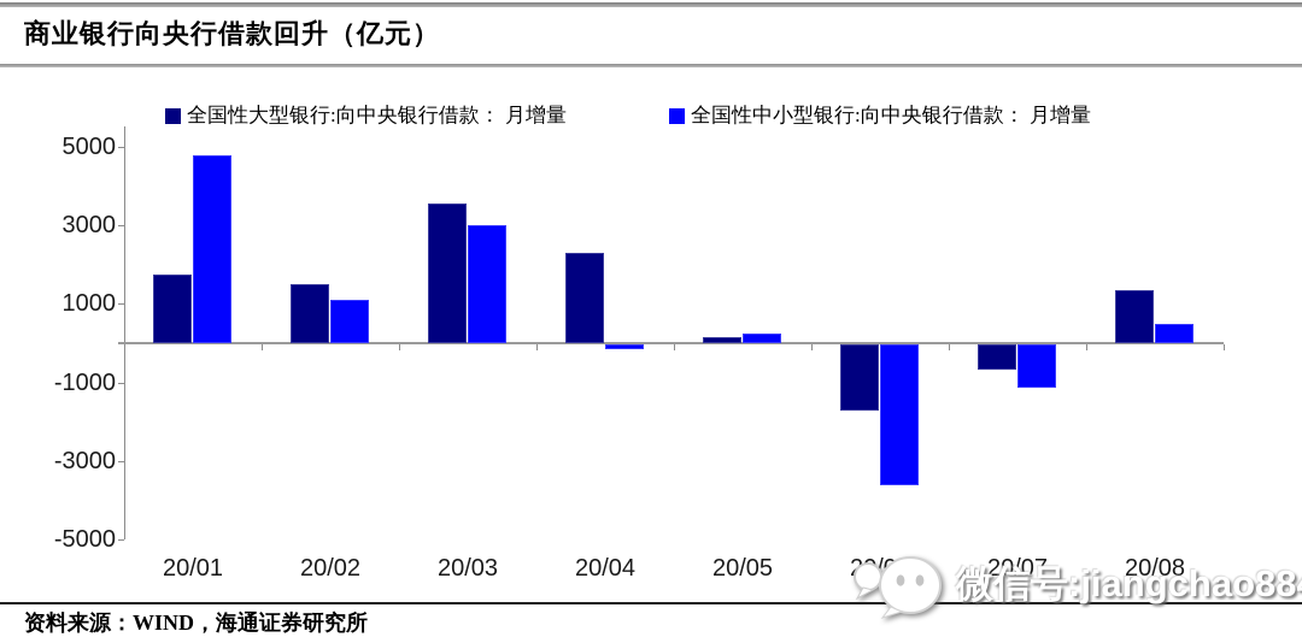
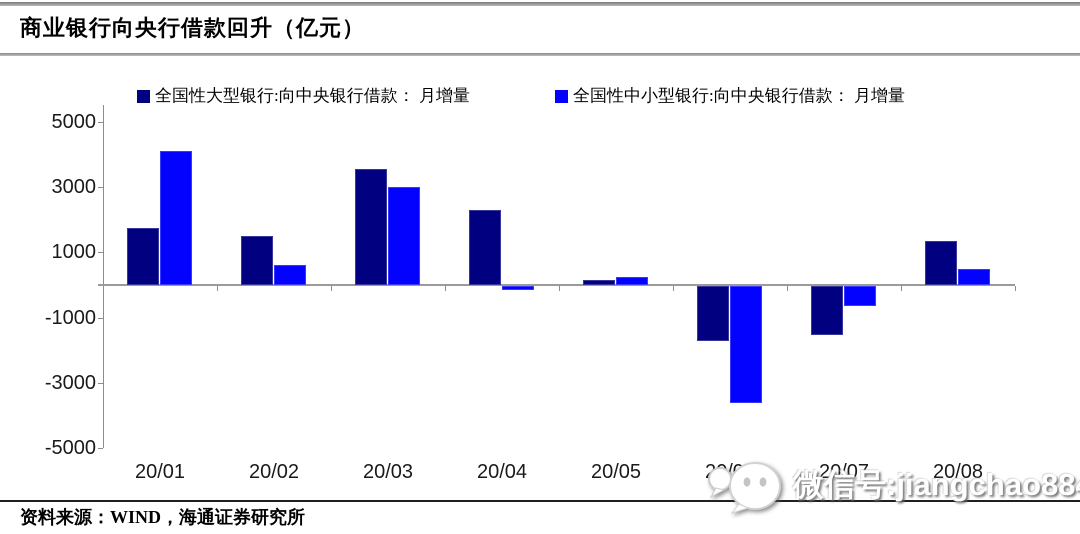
全国性中小型银行:向中央银行借款： 月增量/20/01: 4800 -> 4100
全国性中小型银行:向中央银行借款： 月增量/20/02: 1100 -> 600
全国性大型银行:向中央银行借款： 月增量/20/07: -600 -> -1500
全国性中小型银行:向中央银行借款： 月增量/20/07: -1100 -> -600
